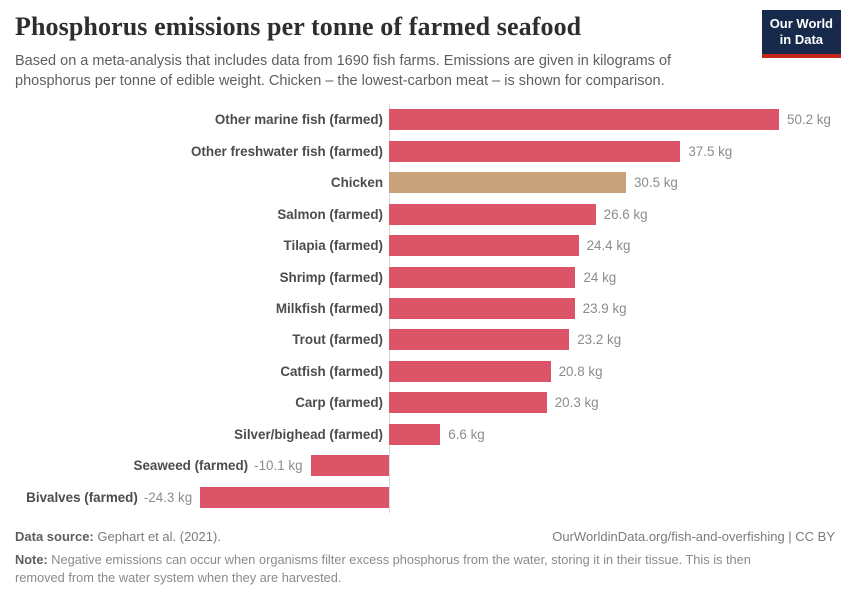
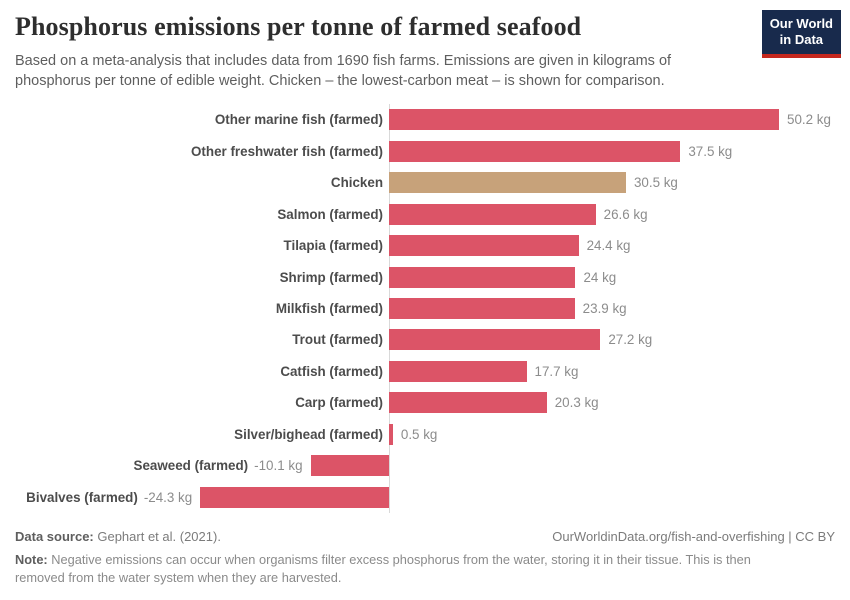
Trout (farmed): 23.2 -> 27.2
Catfish (farmed): 20.8 -> 17.7
Silver/bighead (farmed): 6.6 -> 0.5
